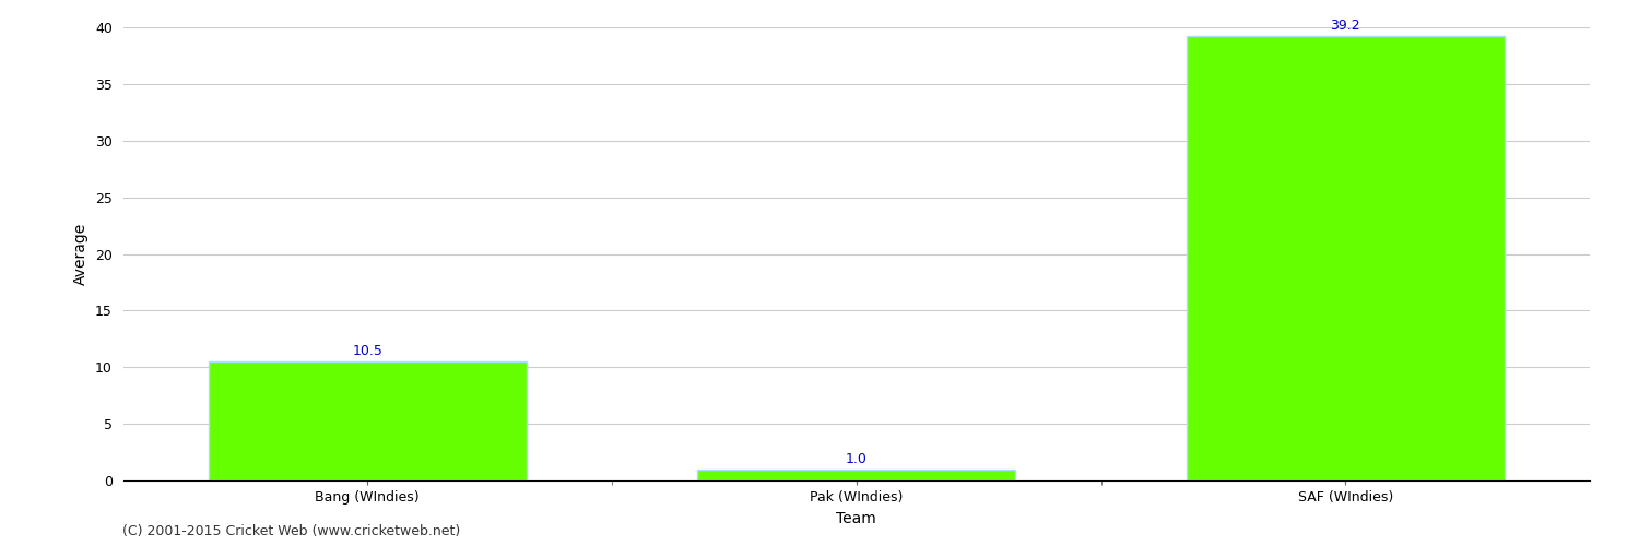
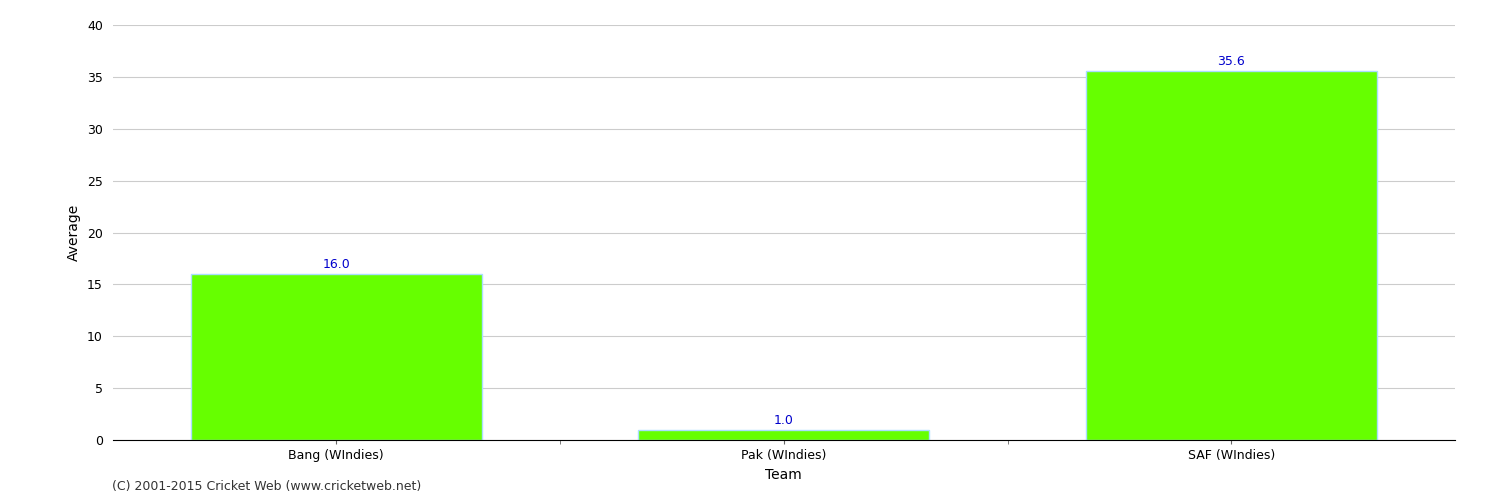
Bang (WIndies): 10.5 -> 16.0
SAF (WIndies): 39.2 -> 35.6
